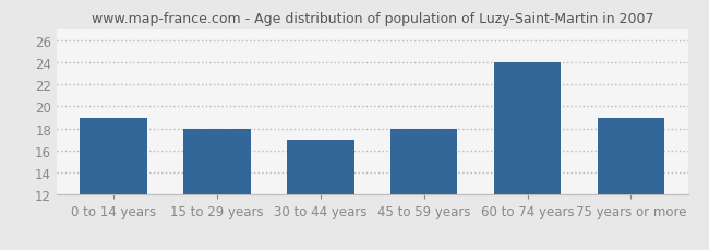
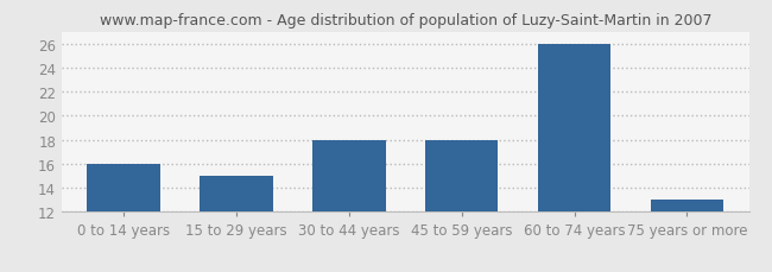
0 to 14 years: 19 -> 16
15 to 29 years: 18 -> 15
30 to 44 years: 17 -> 18
60 to 74 years: 24 -> 26
75 years or more: 19 -> 13
